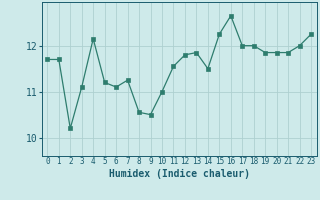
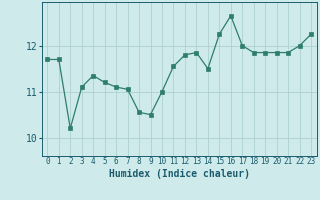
4: 12.15 -> 11.35
7: 11.25 -> 11.05
18: 12.00 -> 11.85
